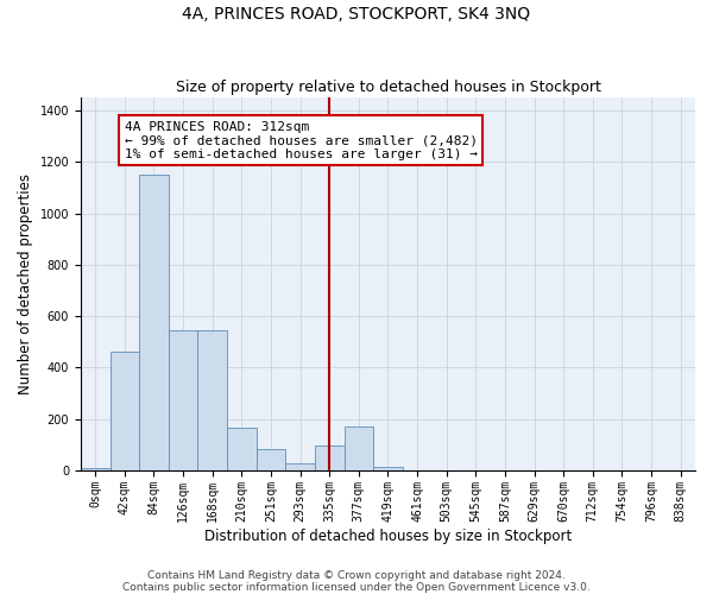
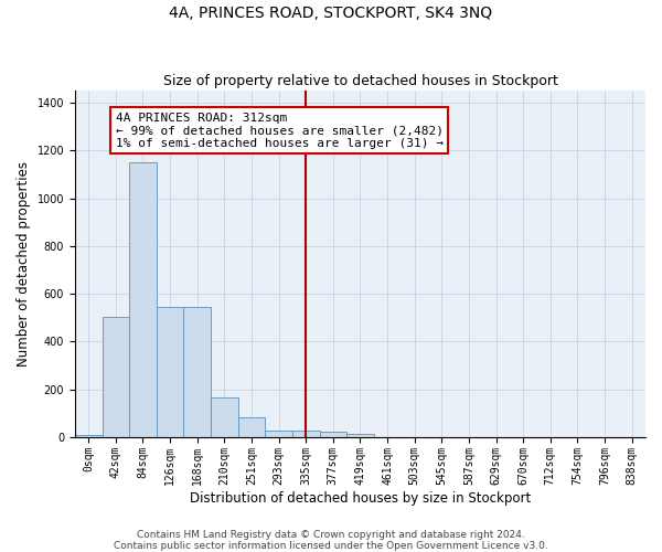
42sqm: 460 -> 505
335sqm: 95 -> 30
377sqm: 170 -> 22
